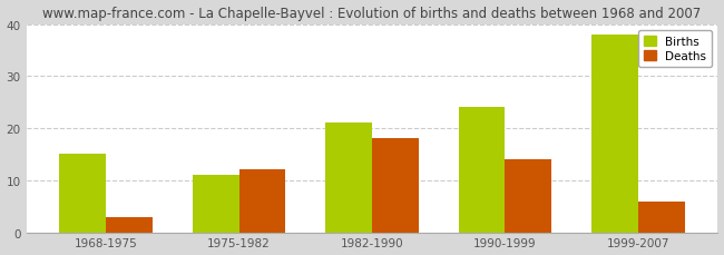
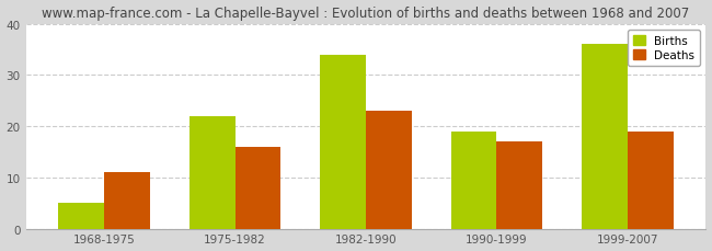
Births/1968-1975: 15 -> 5
Deaths/1968-1975: 3 -> 11
Births/1975-1982: 11 -> 22
Deaths/1975-1982: 12 -> 16
Births/1982-1990: 21 -> 34
Deaths/1982-1990: 18 -> 23
Births/1990-1999: 24 -> 19
Deaths/1990-1999: 14 -> 17
Births/1999-2007: 38 -> 36
Deaths/1999-2007: 6 -> 19
